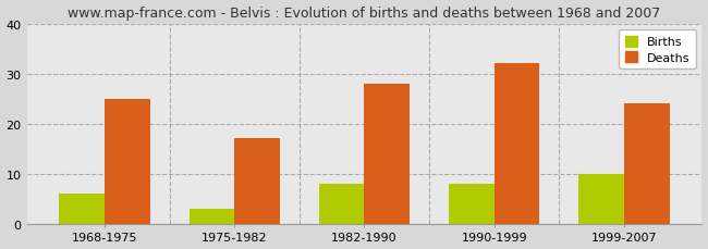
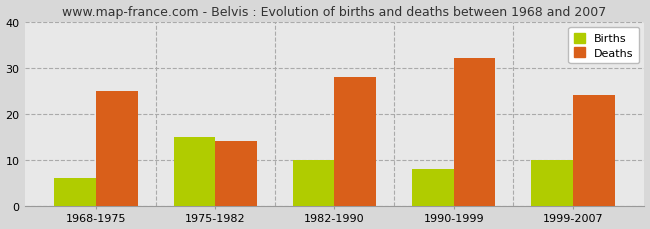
Births/1975-1982: 3 -> 15
Deaths/1975-1982: 17 -> 14
Births/1982-1990: 8 -> 10
